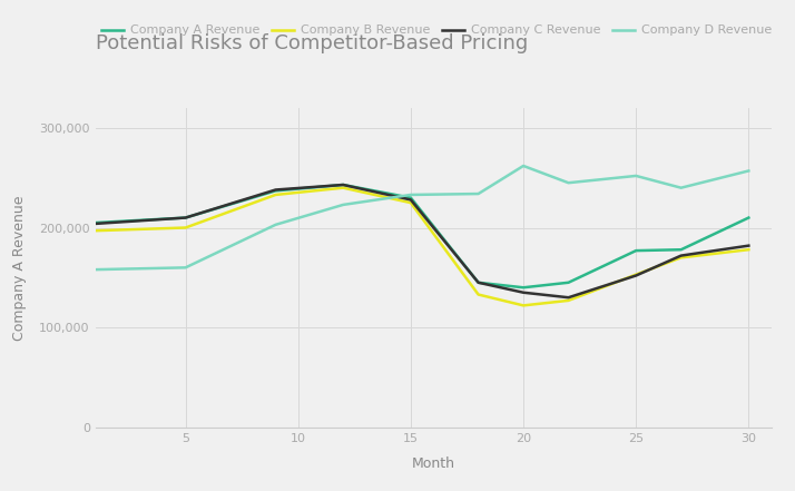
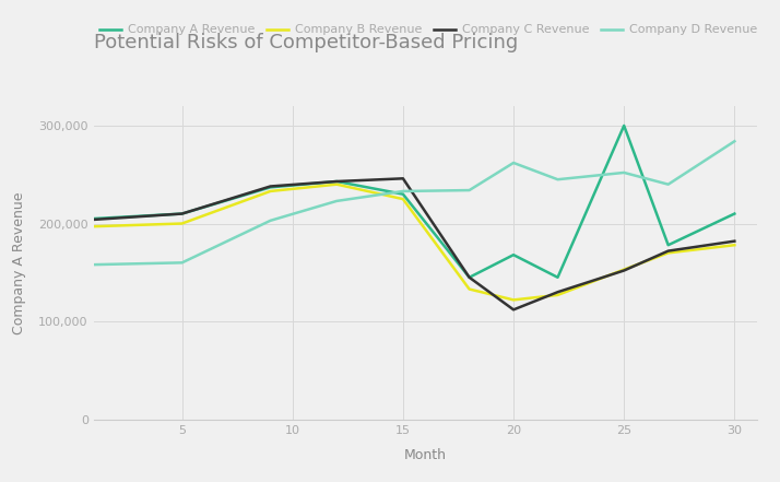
Company C Revenue/15: 228,000 -> 246,000
Company A Revenue/20: 140,000 -> 168,000
Company C Revenue/20: 135,000 -> 112,000
Company A Revenue/25: 177,000 -> 300,000
Company D Revenue/30: 257,000 -> 284,000
